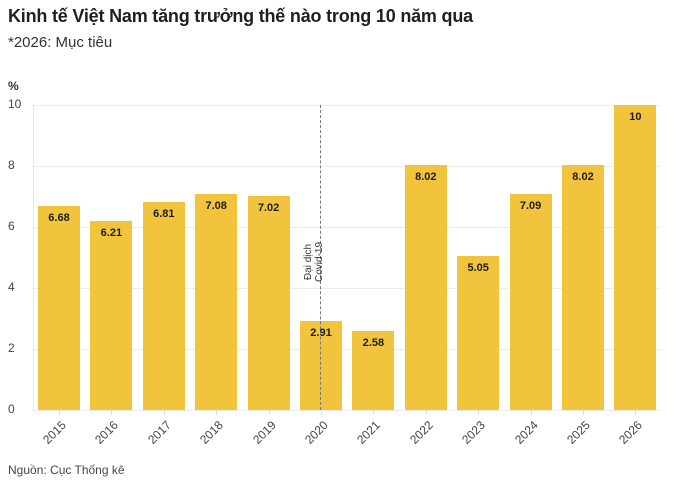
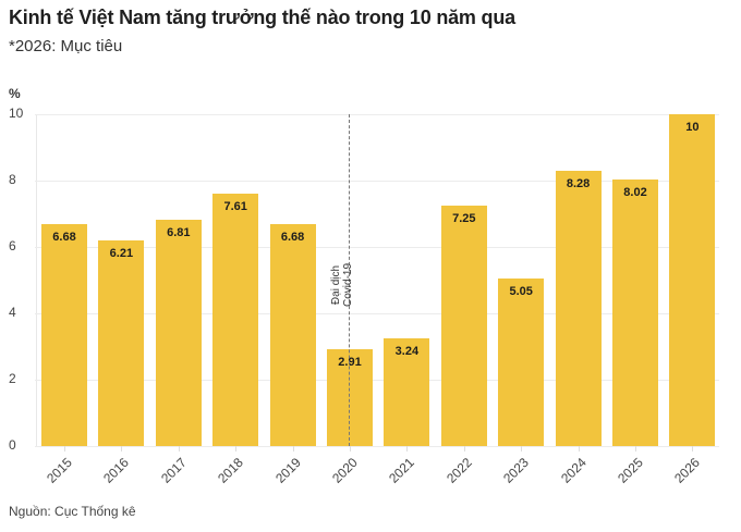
2018: 7.08 -> 7.61
2019: 7.02 -> 6.68
2021: 2.58 -> 3.24
2022: 8.02 -> 7.25
2024: 7.09 -> 8.28
